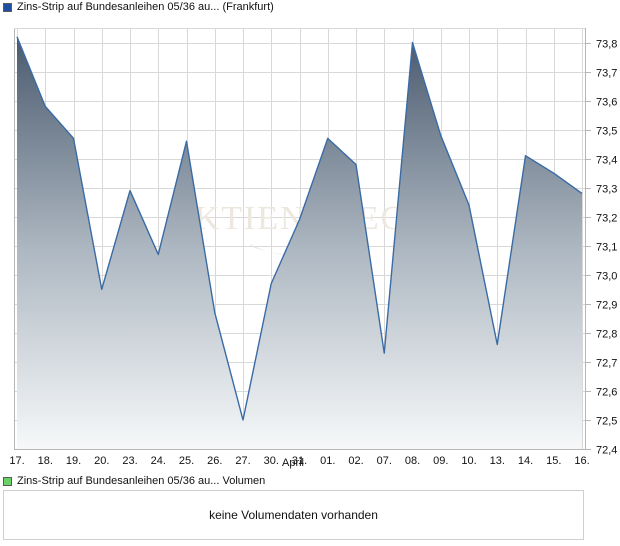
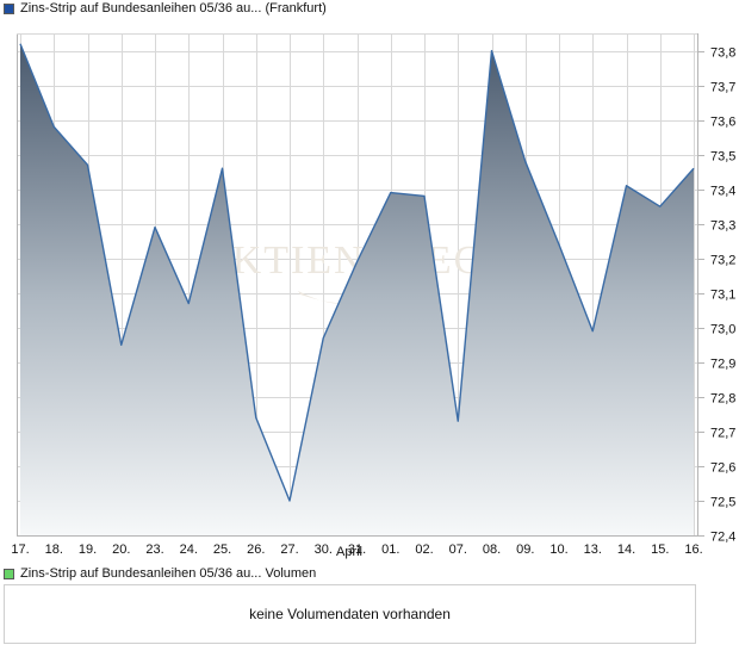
26.: 72,87 -> 72,74
01.: 73,47 -> 73,39
13.: 72,76 -> 72,99
16.: 73,28 -> 73,46
